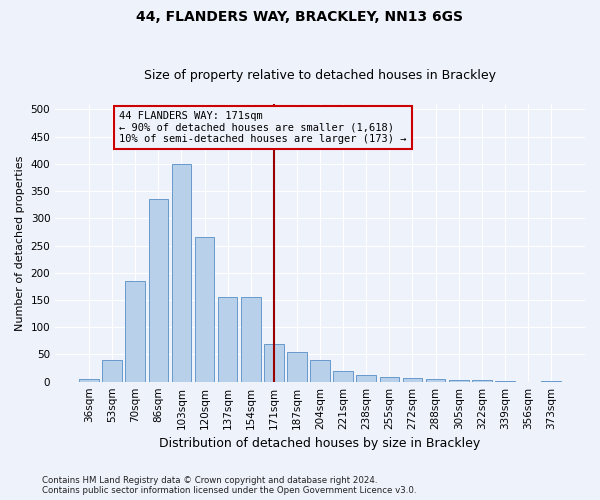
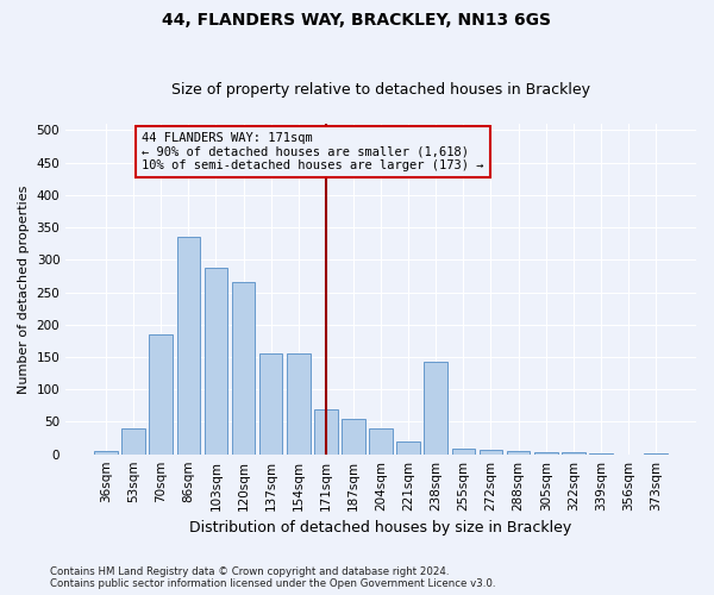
103sqm: 400 -> 288
238sqm: 13 -> 142
